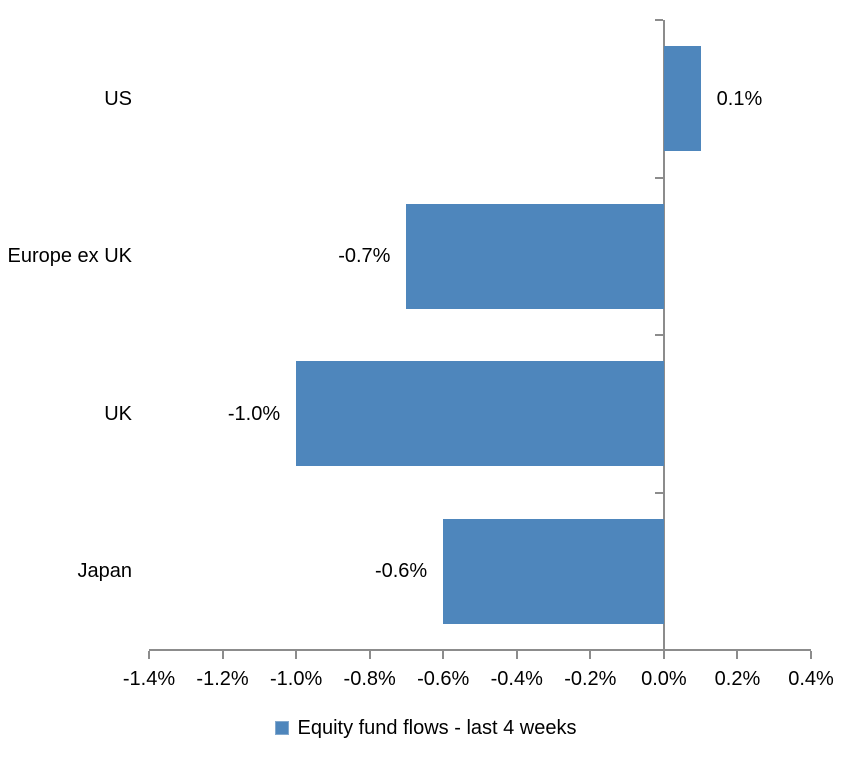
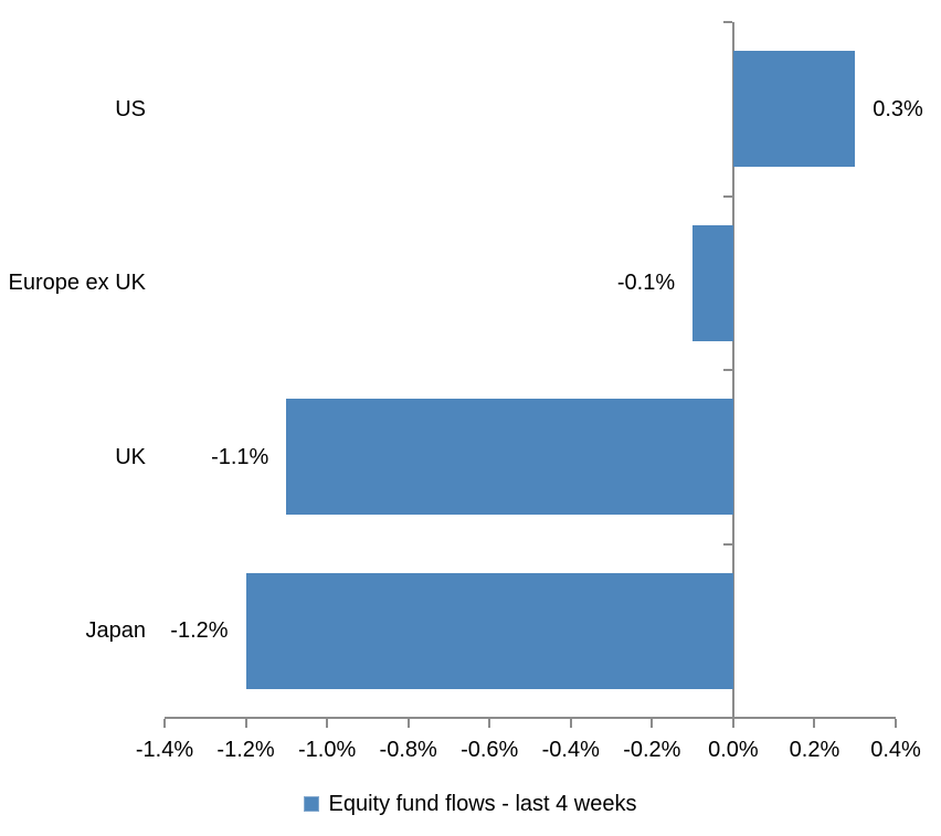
US: 0.1% -> 0.3%
Europe ex UK: -0.7% -> -0.1%
UK: -1.0% -> -1.1%
Japan: -0.6% -> -1.2%
